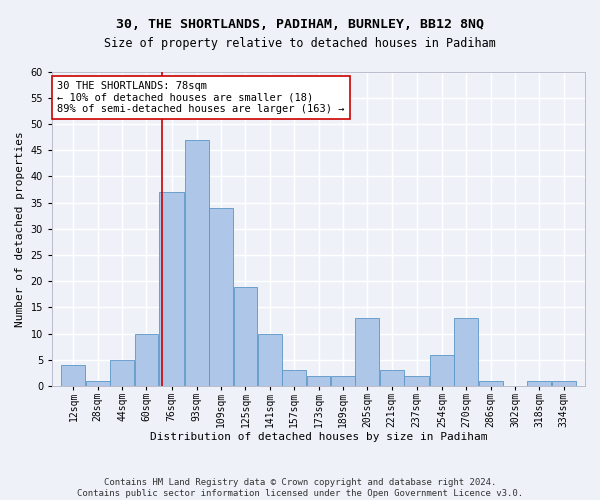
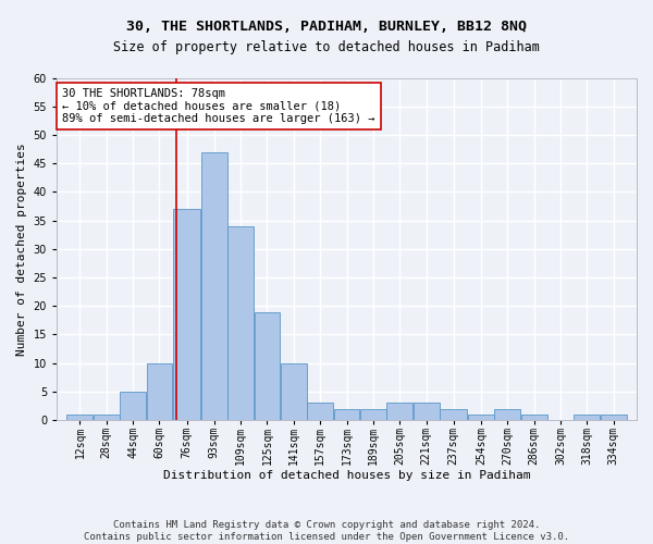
12sqm: 4 -> 1
205sqm: 13 -> 3
254sqm: 6 -> 1
270sqm: 13 -> 2
